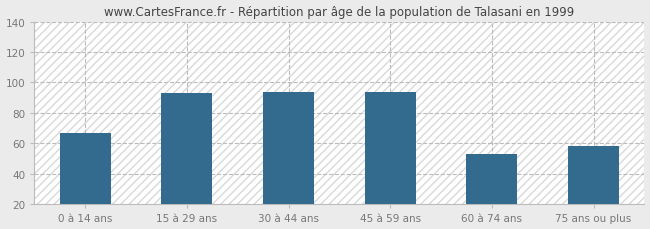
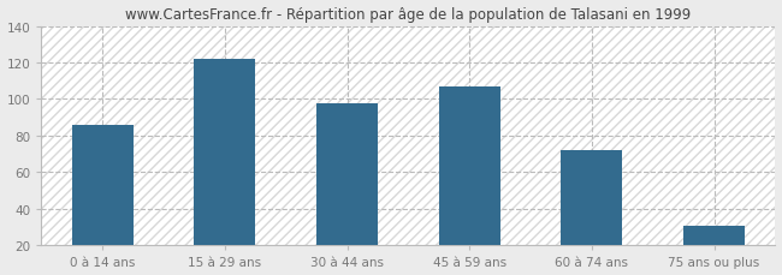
0 à 14 ans: 67 -> 86
15 à 29 ans: 93 -> 122
30 à 44 ans: 94 -> 98
45 à 59 ans: 94 -> 107
60 à 74 ans: 53 -> 72
75 ans ou plus: 58 -> 31
